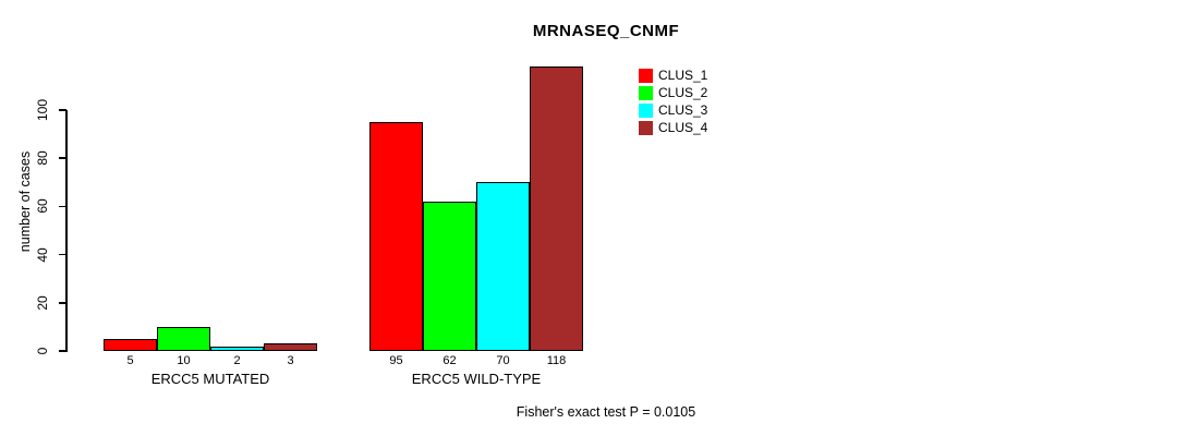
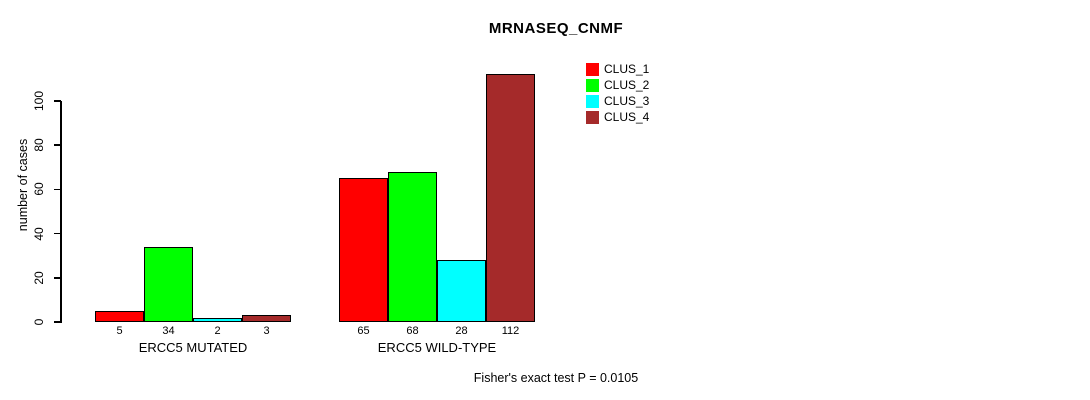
CLUS_2/ERCC5 MUTATED: 10 -> 34
CLUS_1/ERCC5 WILD-TYPE: 95 -> 65
CLUS_2/ERCC5 WILD-TYPE: 62 -> 68
CLUS_3/ERCC5 WILD-TYPE: 70 -> 28
CLUS_4/ERCC5 WILD-TYPE: 118 -> 112
